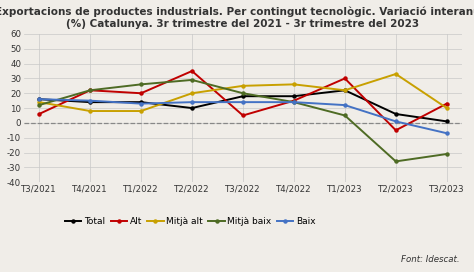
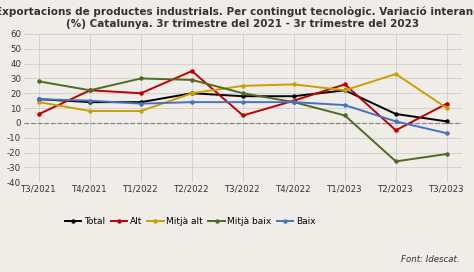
Mitjà baix/T3/2021: 12 -> 28
Mitjà baix/T1/2022: 26 -> 30
Total/T2/2022: 10 -> 20
Alt/T1/2023: 30 -> 26
